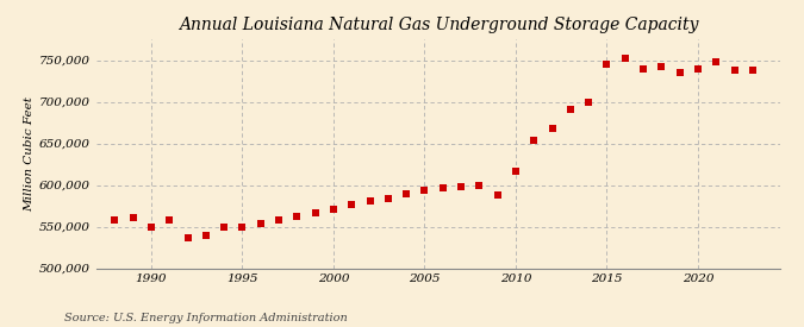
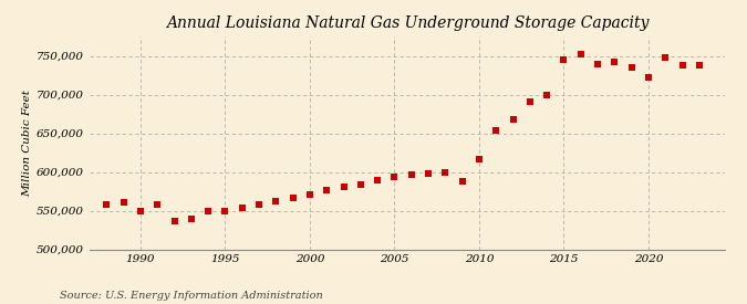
2020: 740,000 -> 722,000
